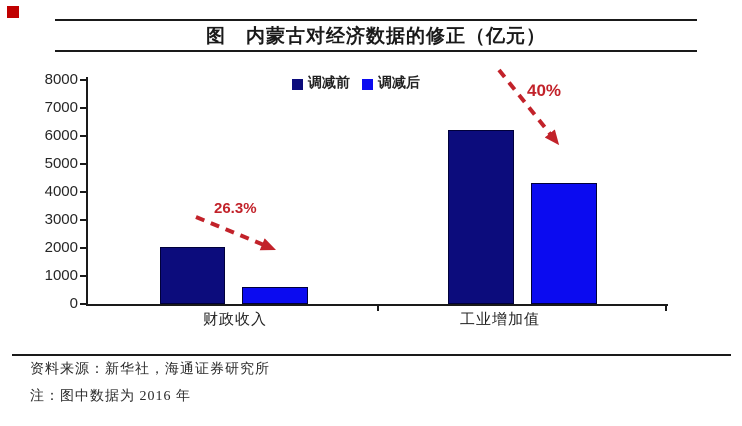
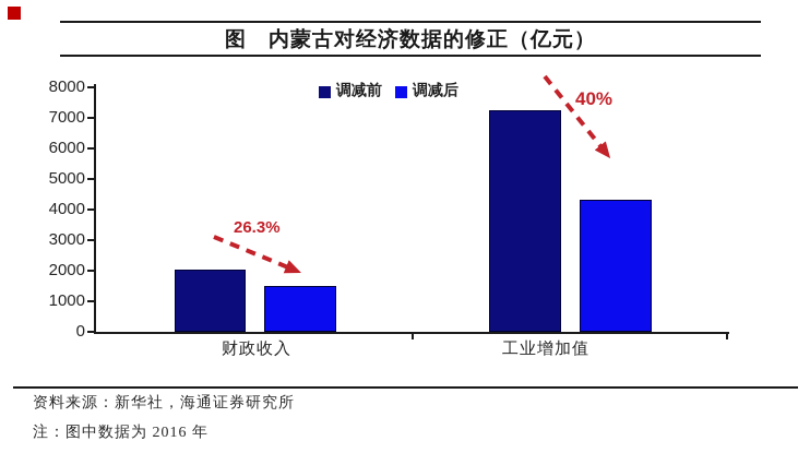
调减后/财政收入: 600 -> 1500
调减前/工业增加值: 6200 -> 7200
